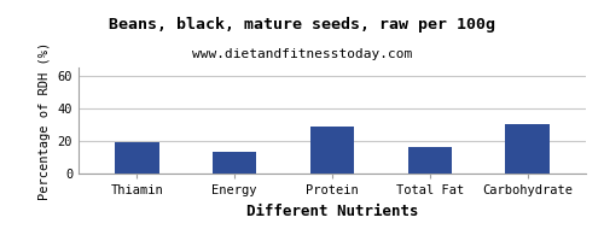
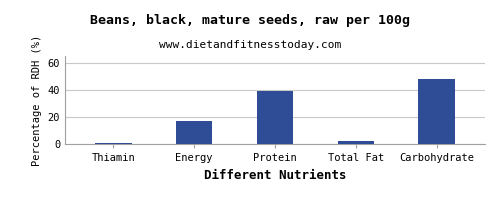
Thiamin: 19 -> 0
Energy: 13 -> 17
Protein: 29 -> 40
Total Fat: 16 -> 2
Carbohydrate: 30 -> 48
